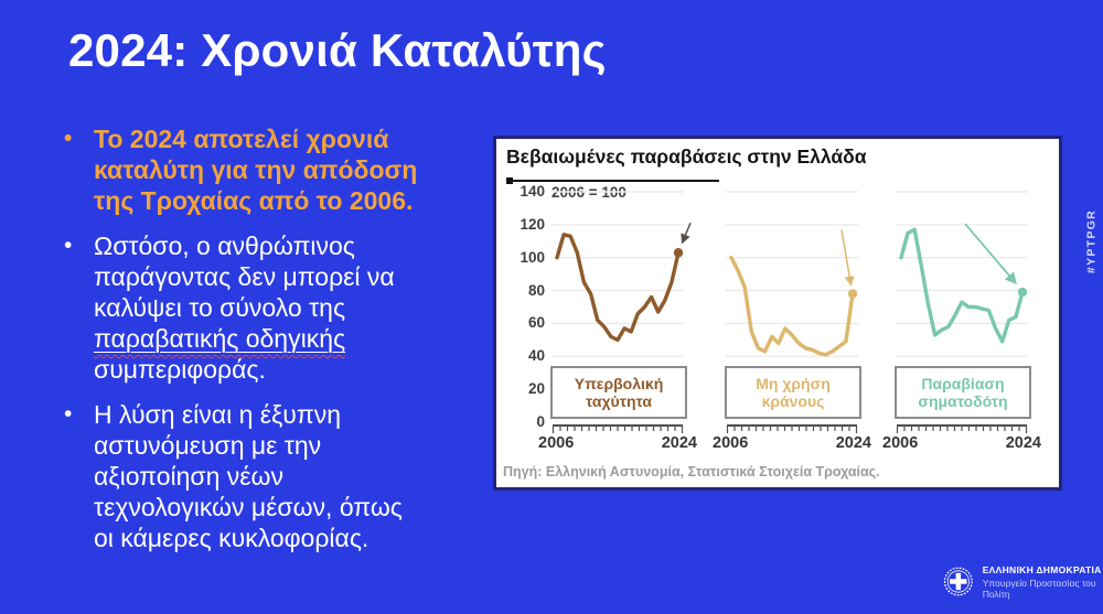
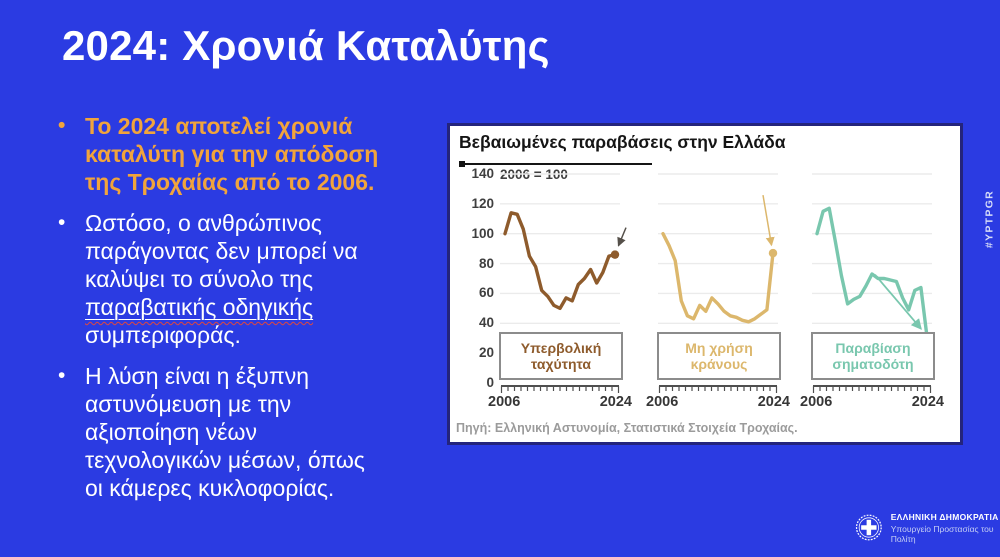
Υπερβολική ταχύτητα/2024: 103 -> 86
Μη χρήση κράνους/2024: 78 -> 87
Παραβίαση σηματοδότη/2024: 79 -> 31
